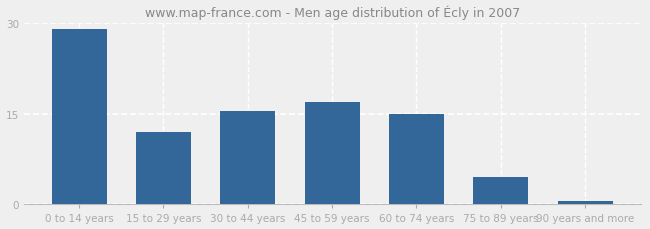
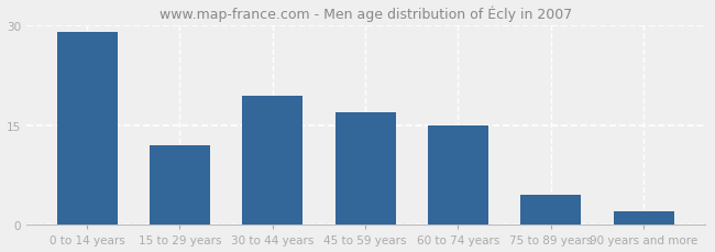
30 to 44 years: 15.5 -> 19.4
90 years and more: 0.5 -> 2.0
